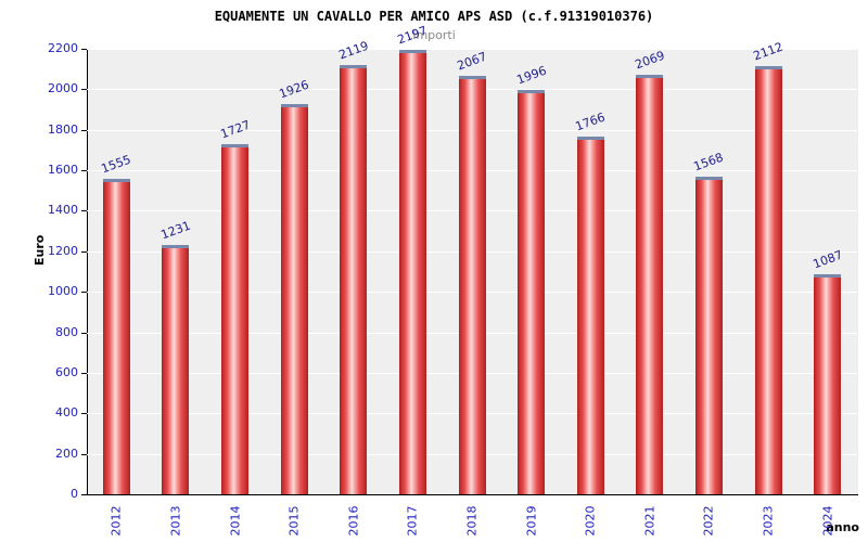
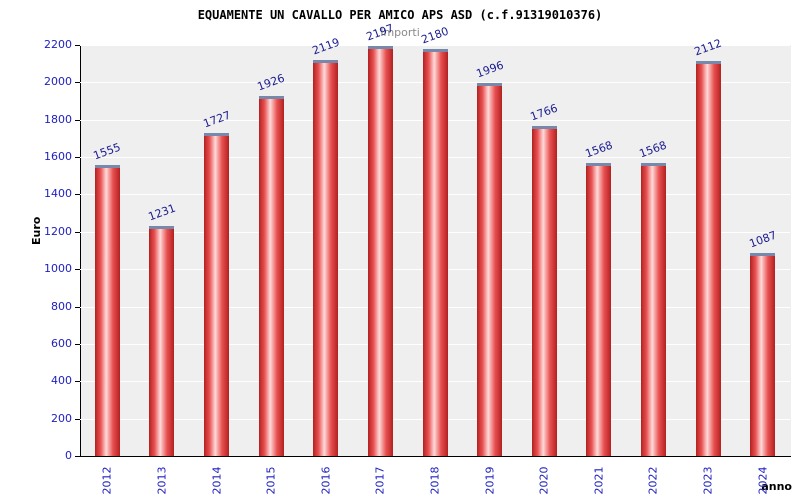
2018: 2067 -> 2180
2021: 2069 -> 1568
